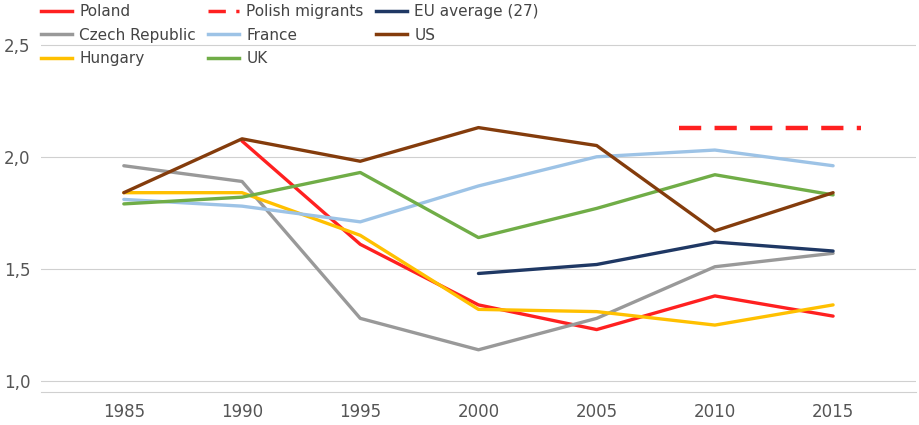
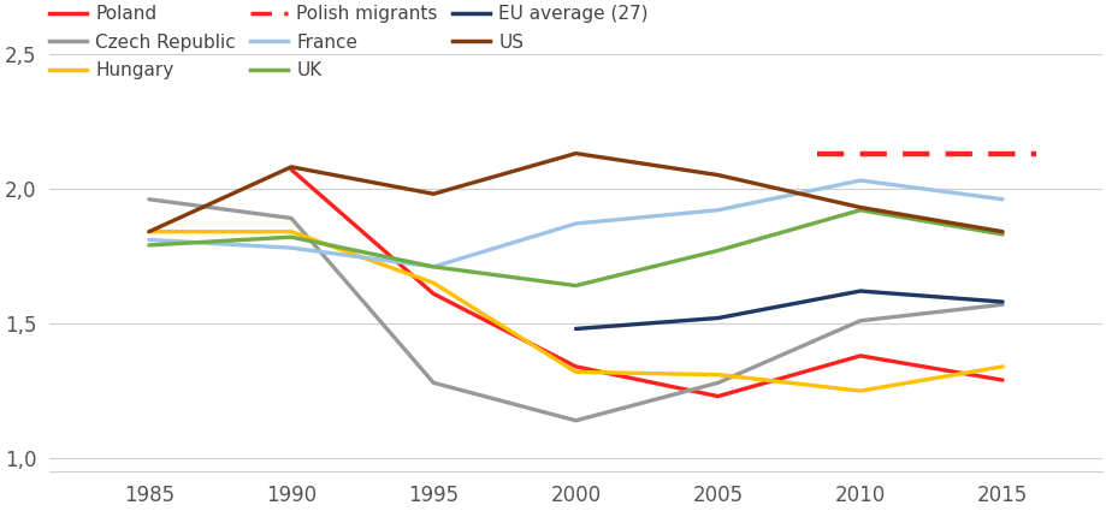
UK/1995: 1,93 -> 1,71
France/2005: 2,00 -> 1,92
US/2010: 1,67 -> 1,93
